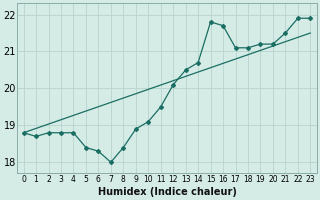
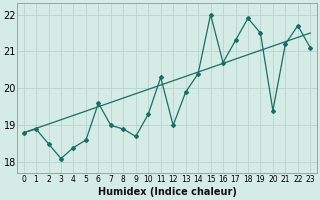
1: 18.7 -> 18.9
2: 18.8 -> 18.5
3: 18.8 -> 18.1
4: 18.8 -> 18.4
5: 18.4 -> 18.6
6: 18.3 -> 19.6
7: 18.0 -> 19.0
8: 18.4 -> 18.9
9: 18.9 -> 18.7
10: 19.1 -> 19.3
11: 19.5 -> 20.3
12: 20.1 -> 19.0
13: 20.5 -> 19.9
14: 20.7 -> 20.4
15: 21.8 -> 22.0
16: 21.7 -> 20.7
17: 21.1 -> 21.3
18: 21.1 -> 21.9
19: 21.2 -> 21.5
20: 21.2 -> 19.4
21: 21.5 -> 21.2
22: 21.9 -> 21.7
23: 21.9 -> 21.1
